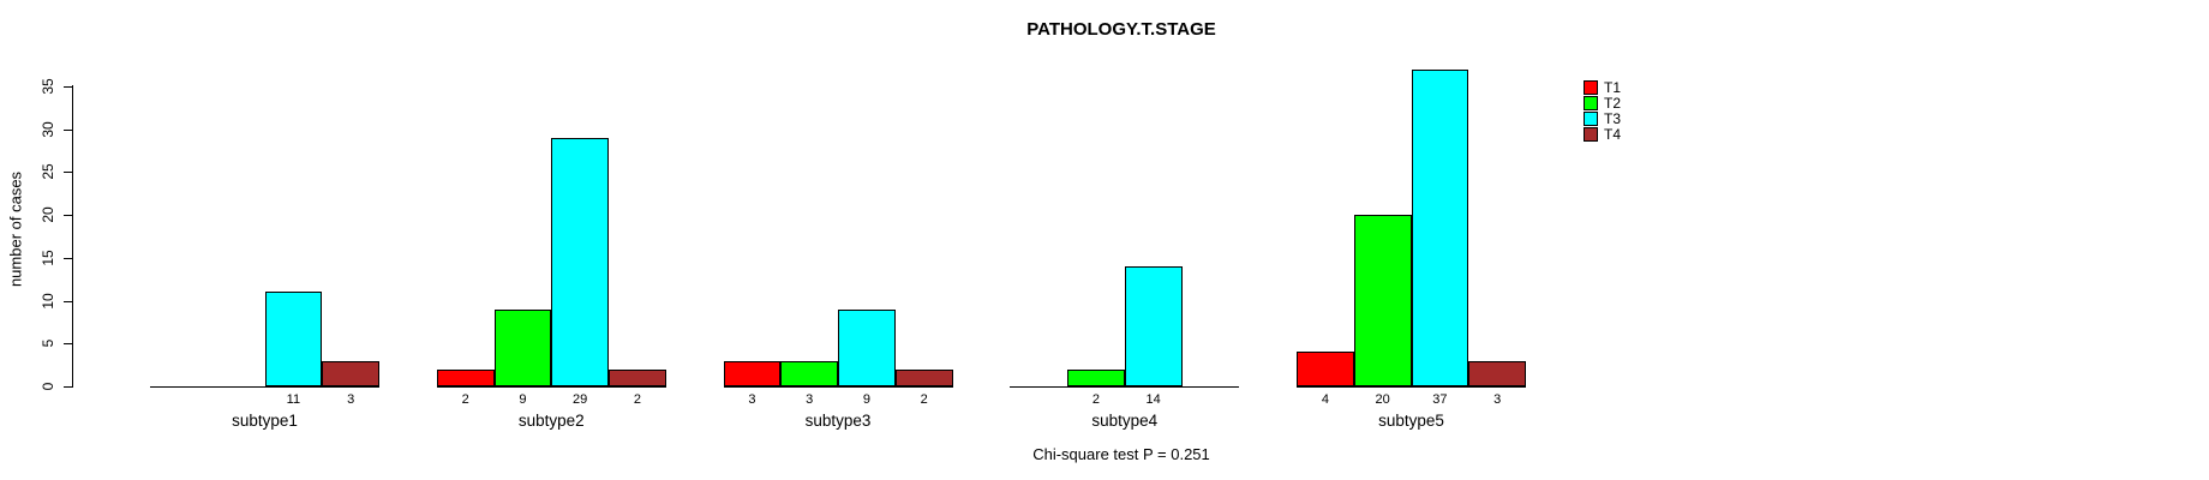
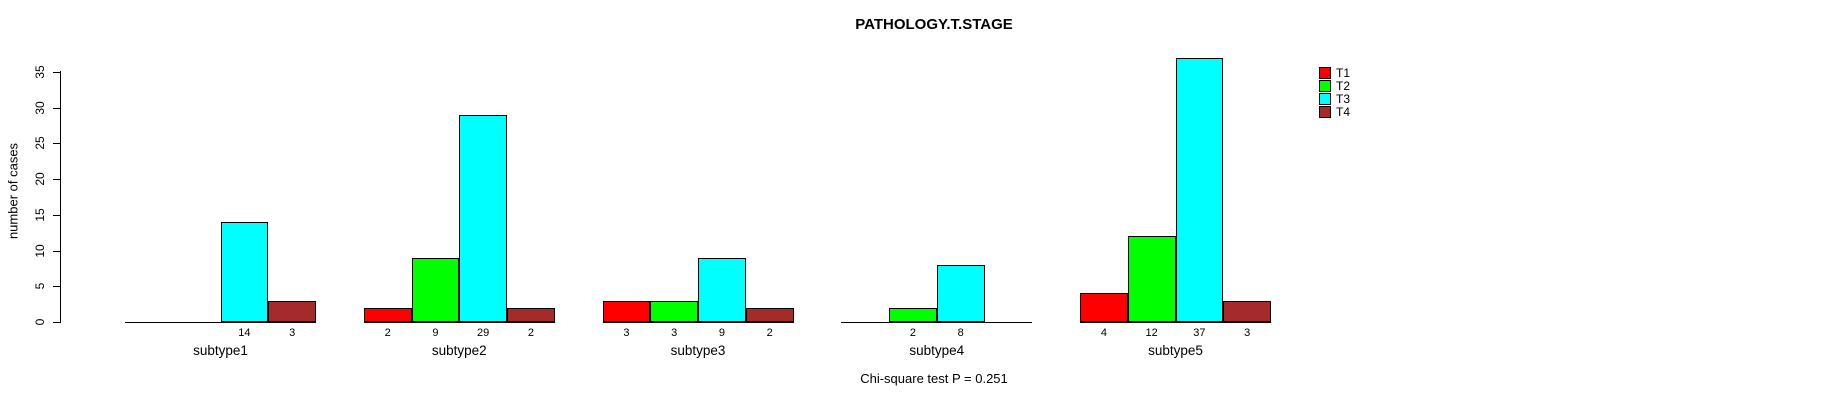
T3/subtype1: 11 -> 14
T3/subtype4: 14 -> 8
T2/subtype5: 20 -> 12
